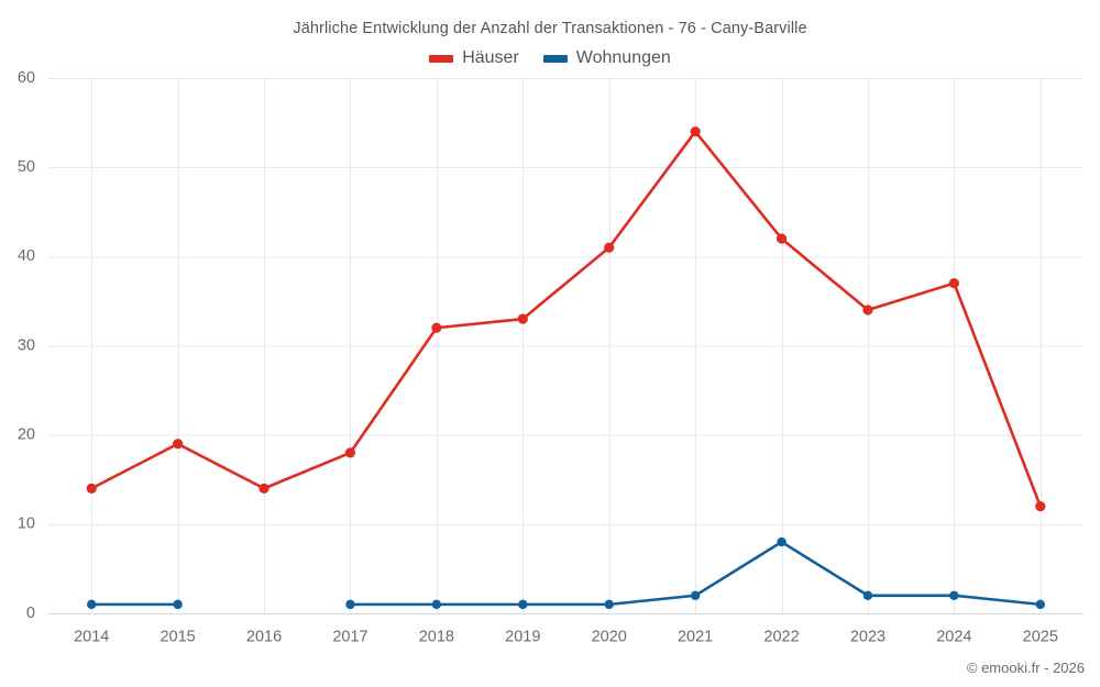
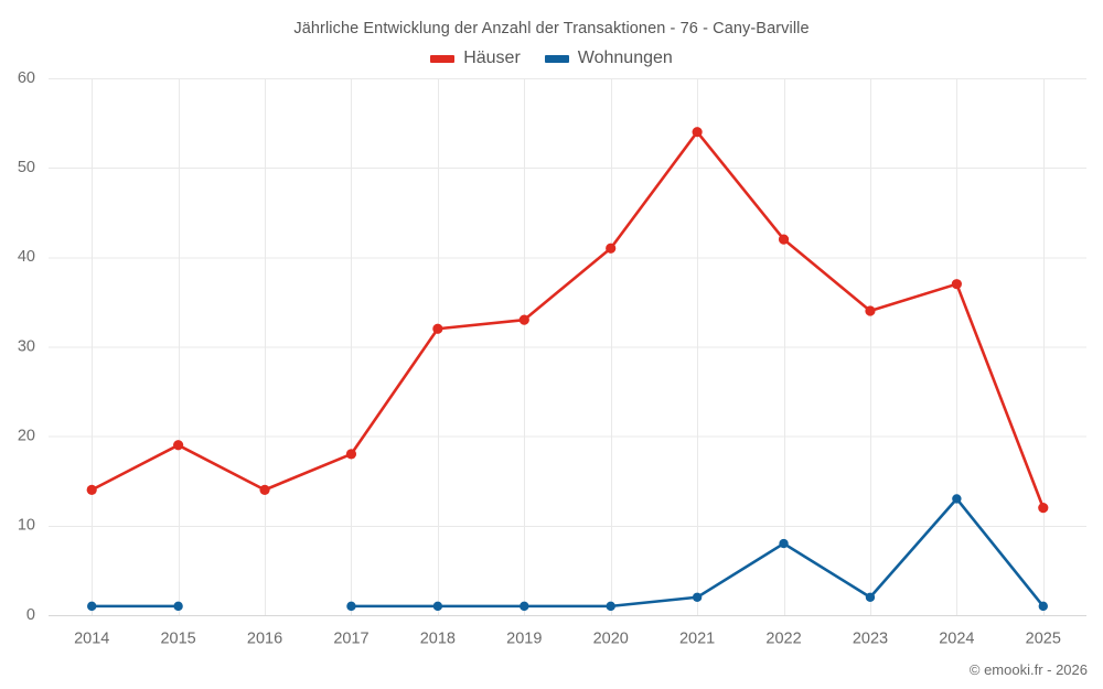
Wohnungen/2024: 2 -> 13
